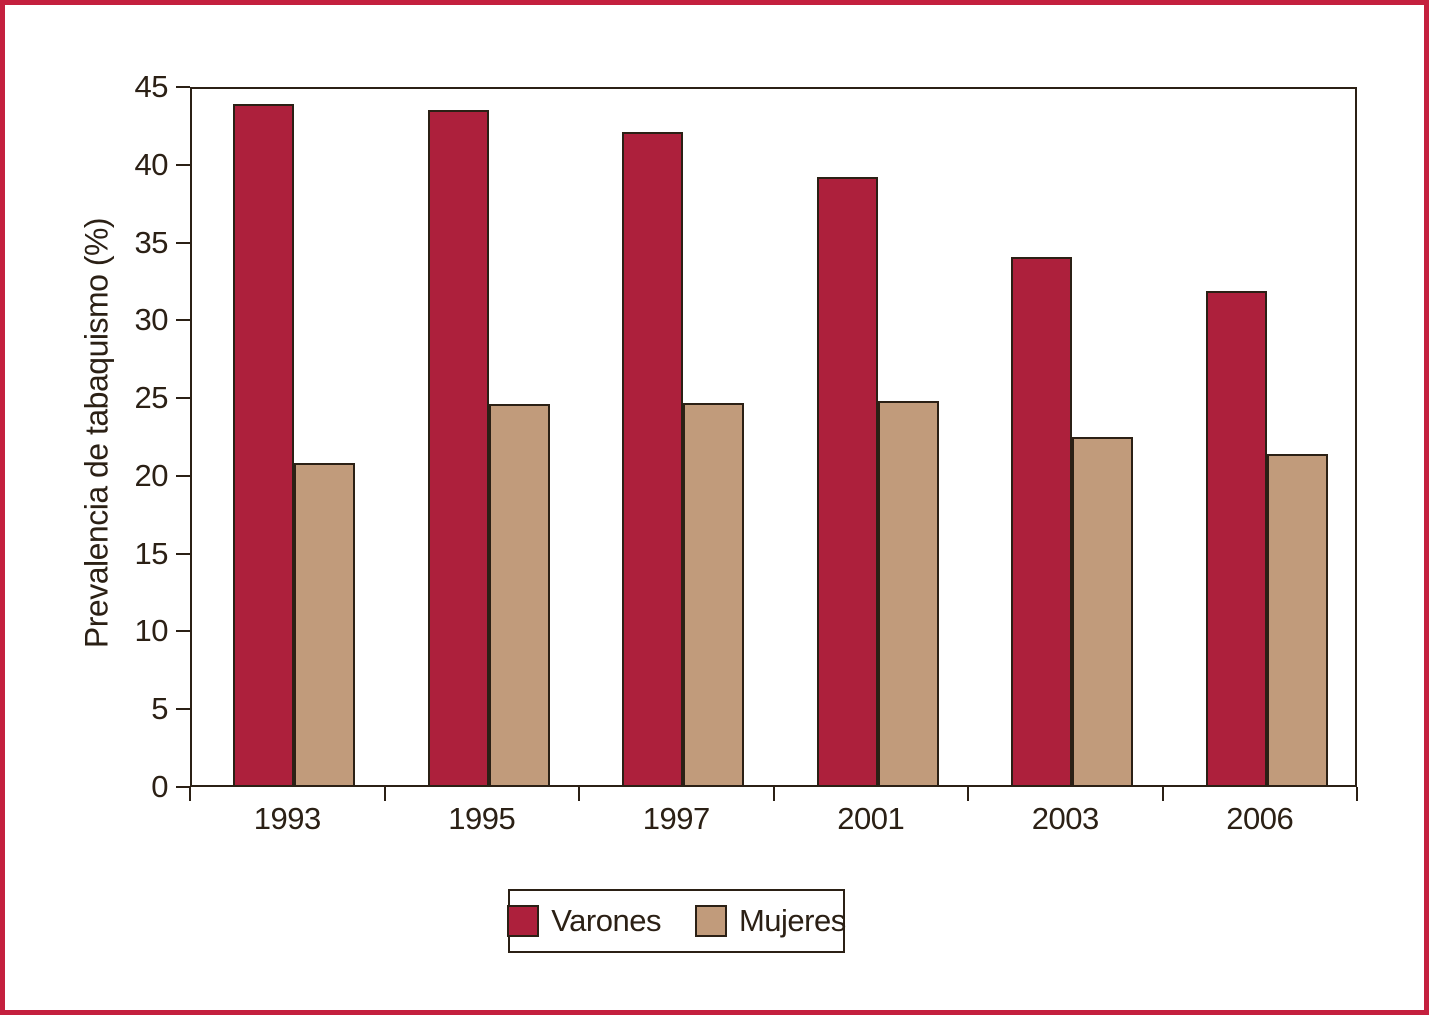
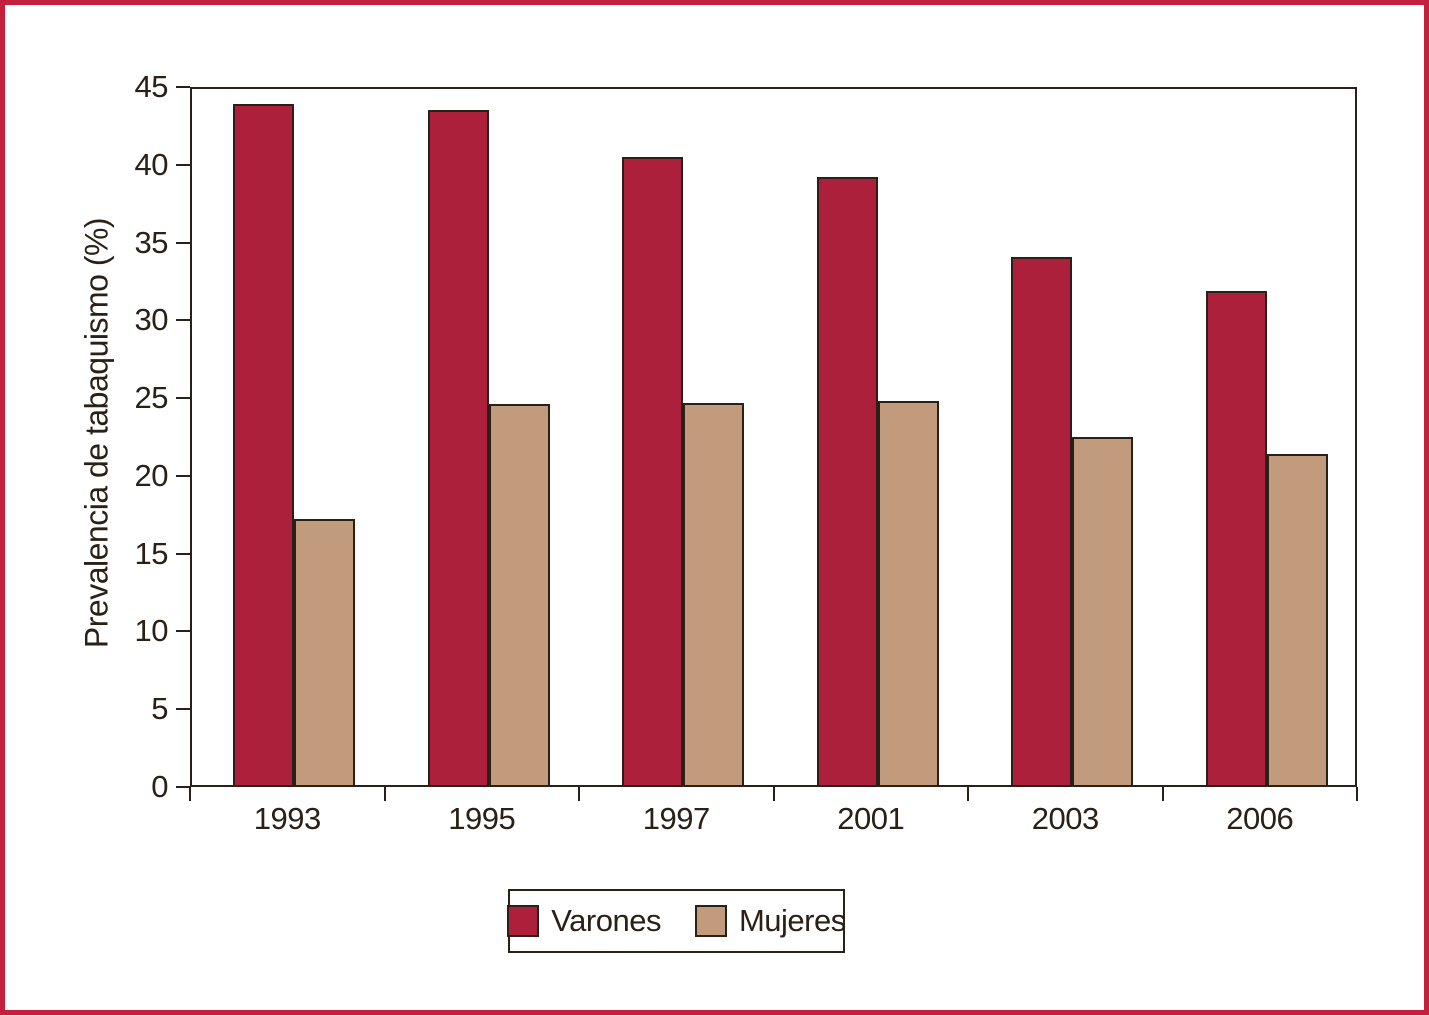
Mujeres/1993: 20.8 -> 17.2
Varones/1997: 42.1 -> 40.5
